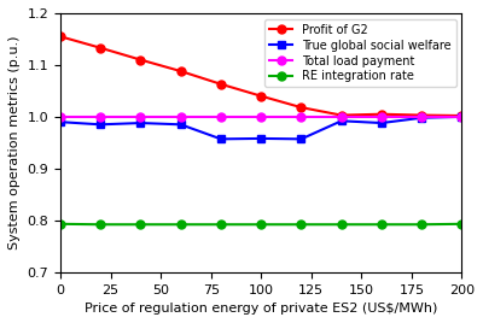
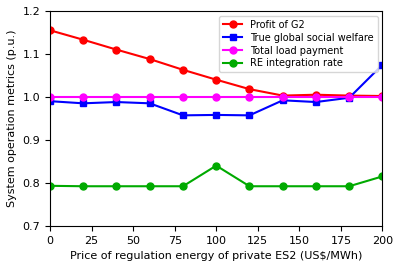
RE integration rate/100: 0.792 -> 0.840
True global social welfare/200: 1.000 -> 1.075
RE integration rate/200: 0.793 -> 0.815
